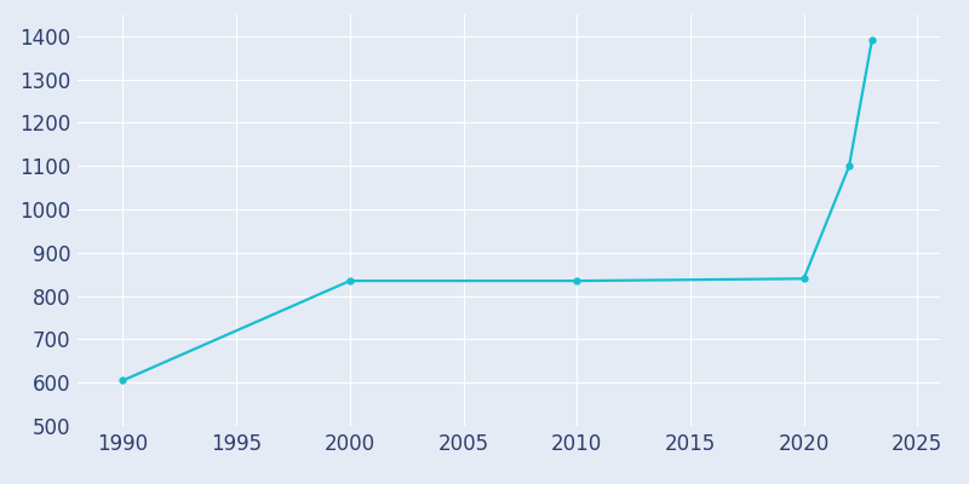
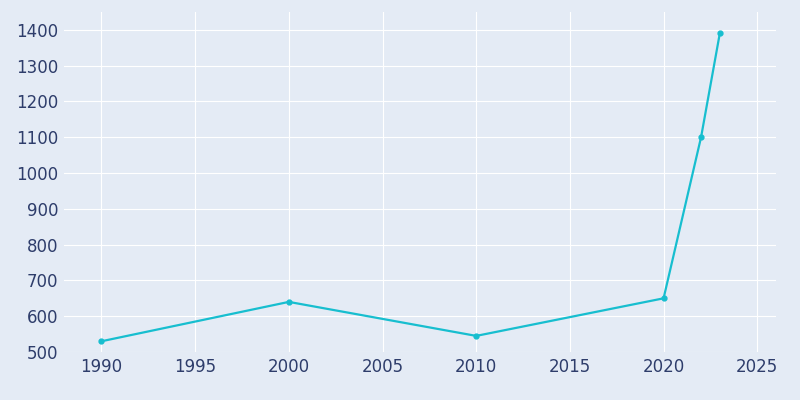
1990: 605 -> 530
2000: 835 -> 640
2010: 835 -> 545
2020: 840 -> 650
